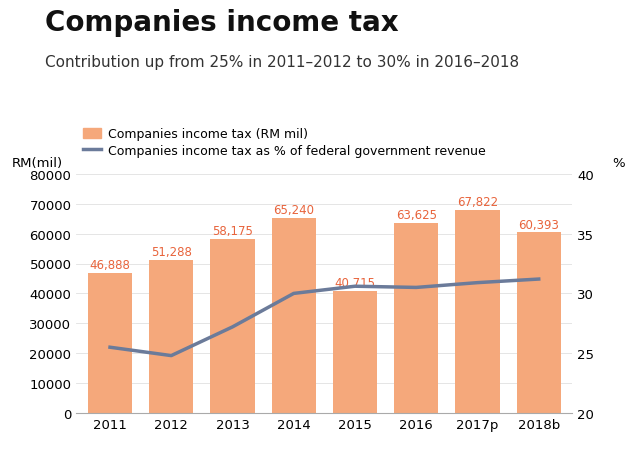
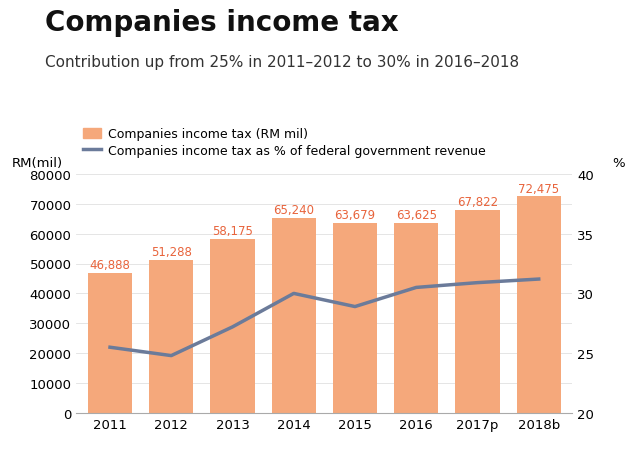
Companies income tax (RM mil)/2015: 40,715 -> 63,679
Companies income tax as % of federal government revenue/2015: 30.6 -> 28.9
Companies income tax (RM mil)/2018b: 60,393 -> 72,475
